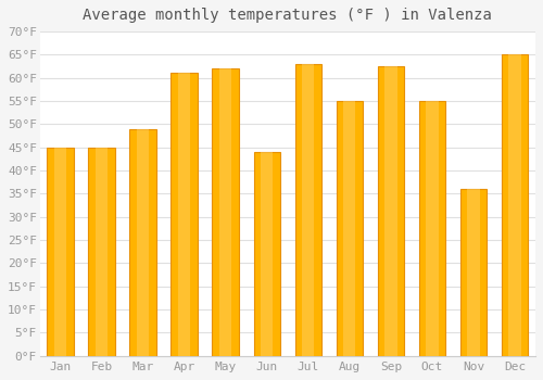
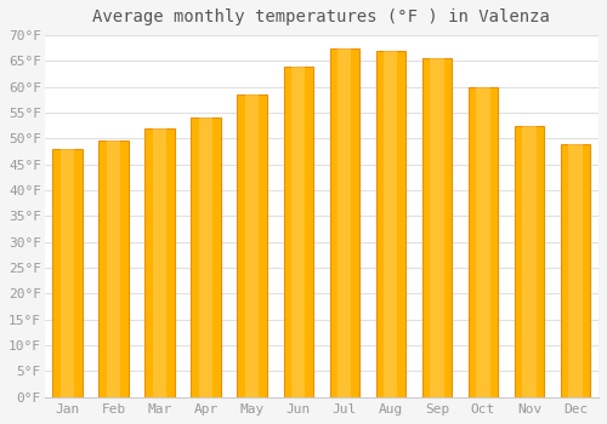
Jan: 45.0°F -> 48.0°F
Feb: 45.0°F -> 49.5°F
Mar: 49.0°F -> 52.0°F
Apr: 61.0°F -> 54.0°F
May: 62.0°F -> 58.5°F
Jun: 44.0°F -> 64.0°F
Jul: 63.0°F -> 67.5°F
Aug: 55.0°F -> 67.0°F
Sep: 62.5°F -> 65.5°F
Oct: 55.0°F -> 60.0°F
Nov: 36.0°F -> 52.5°F
Dec: 65.0°F -> 49.0°F
